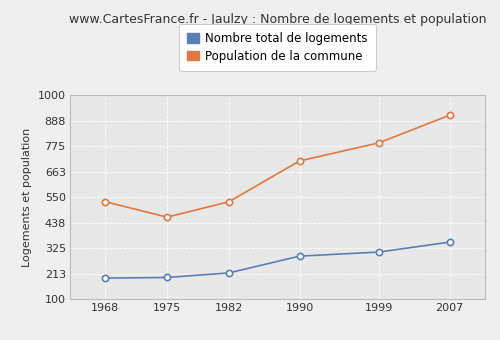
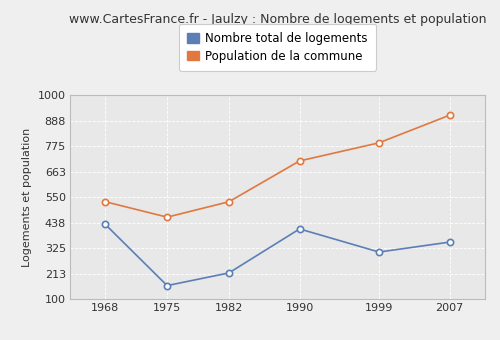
Nombre total de logements/1968: 193 -> 430
Nombre total de logements/1975: 196 -> 160
Nombre total de logements/1990: 290 -> 410
